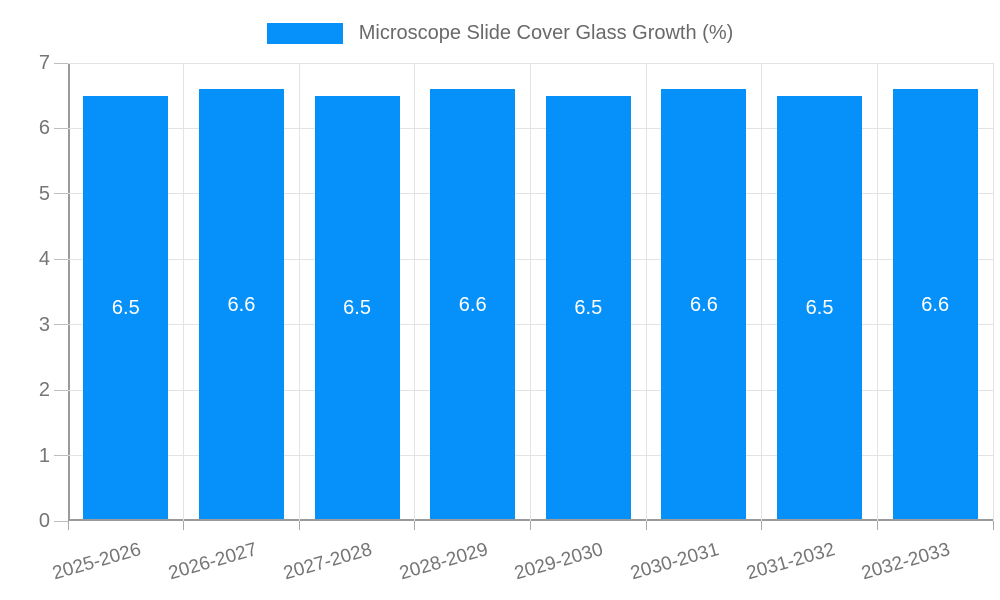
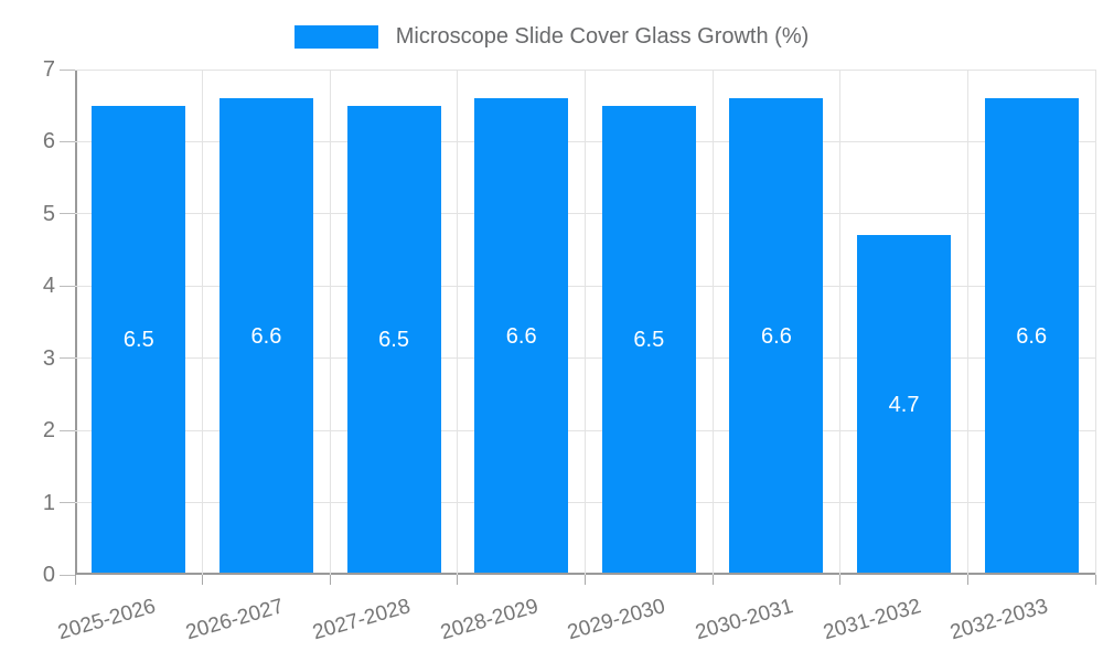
2031-2032: 6.5 -> 4.7
